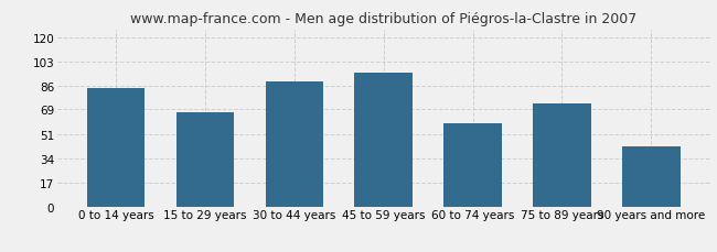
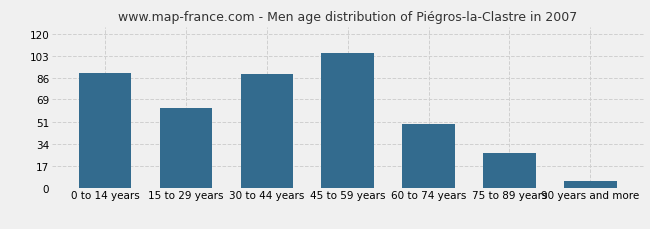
0 to 14 years: 84 -> 90
15 to 29 years: 67 -> 62
45 to 59 years: 95 -> 105
60 to 74 years: 59 -> 50
75 to 89 years: 73 -> 27
90 years and more: 43 -> 5
